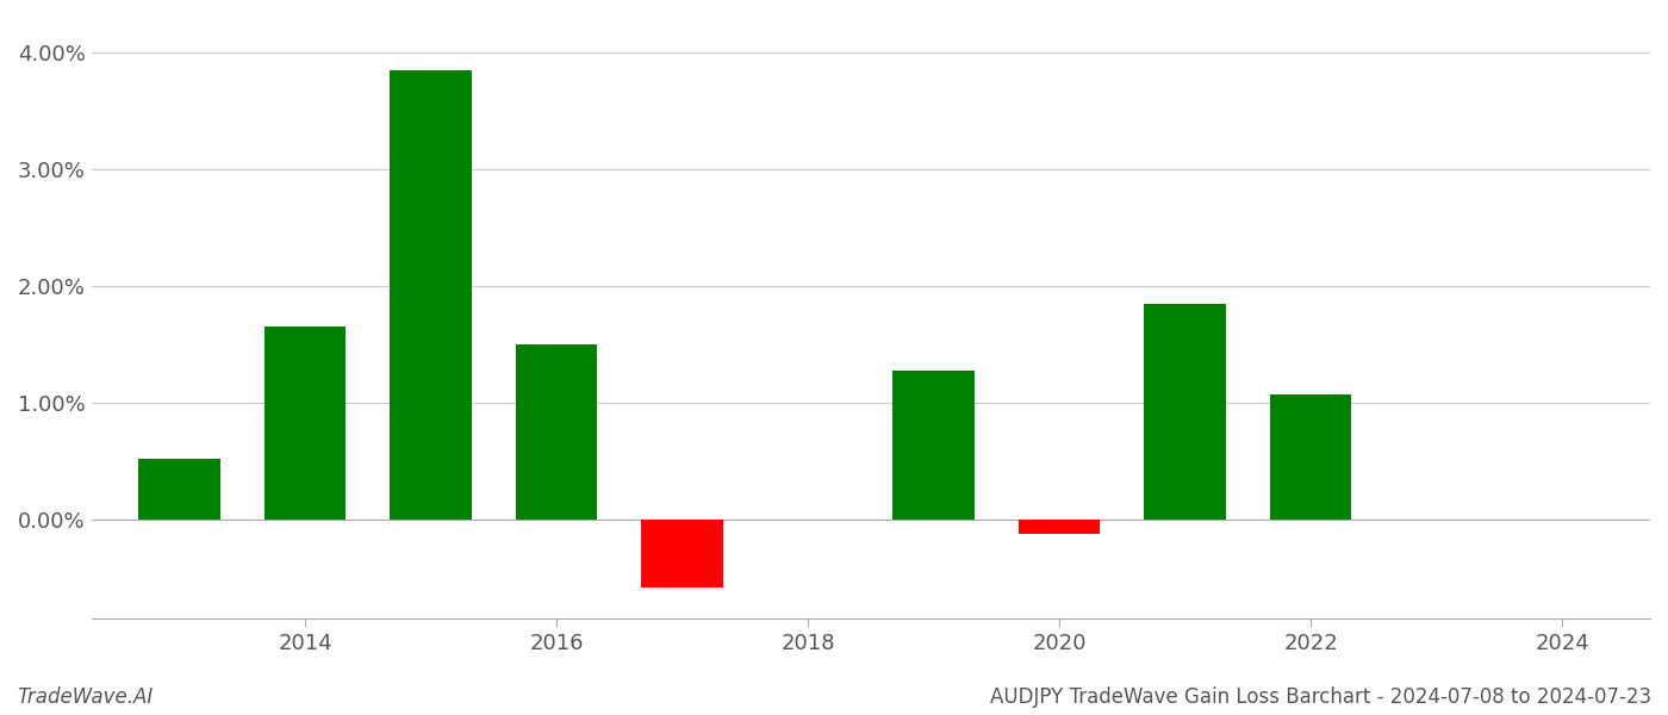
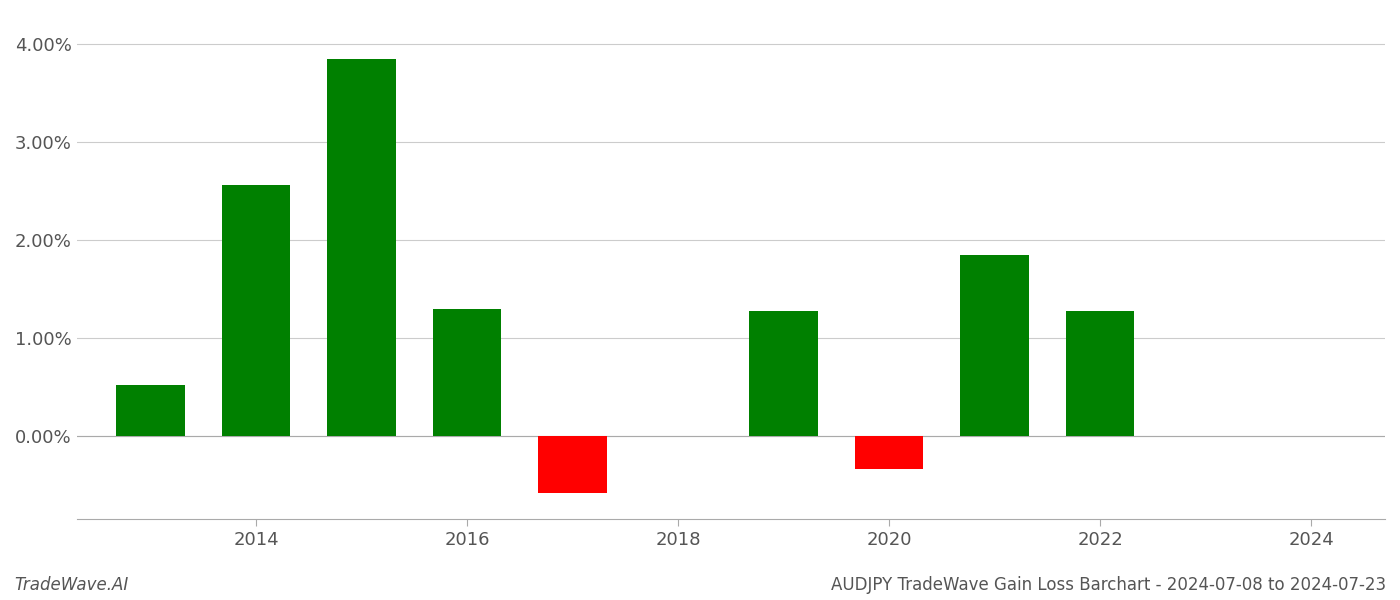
2014: 1.65% -> 2.56%
2016: 1.50% -> 1.30%
2020: -0.12% -> -0.34%
2022: 1.07% -> 1.28%
